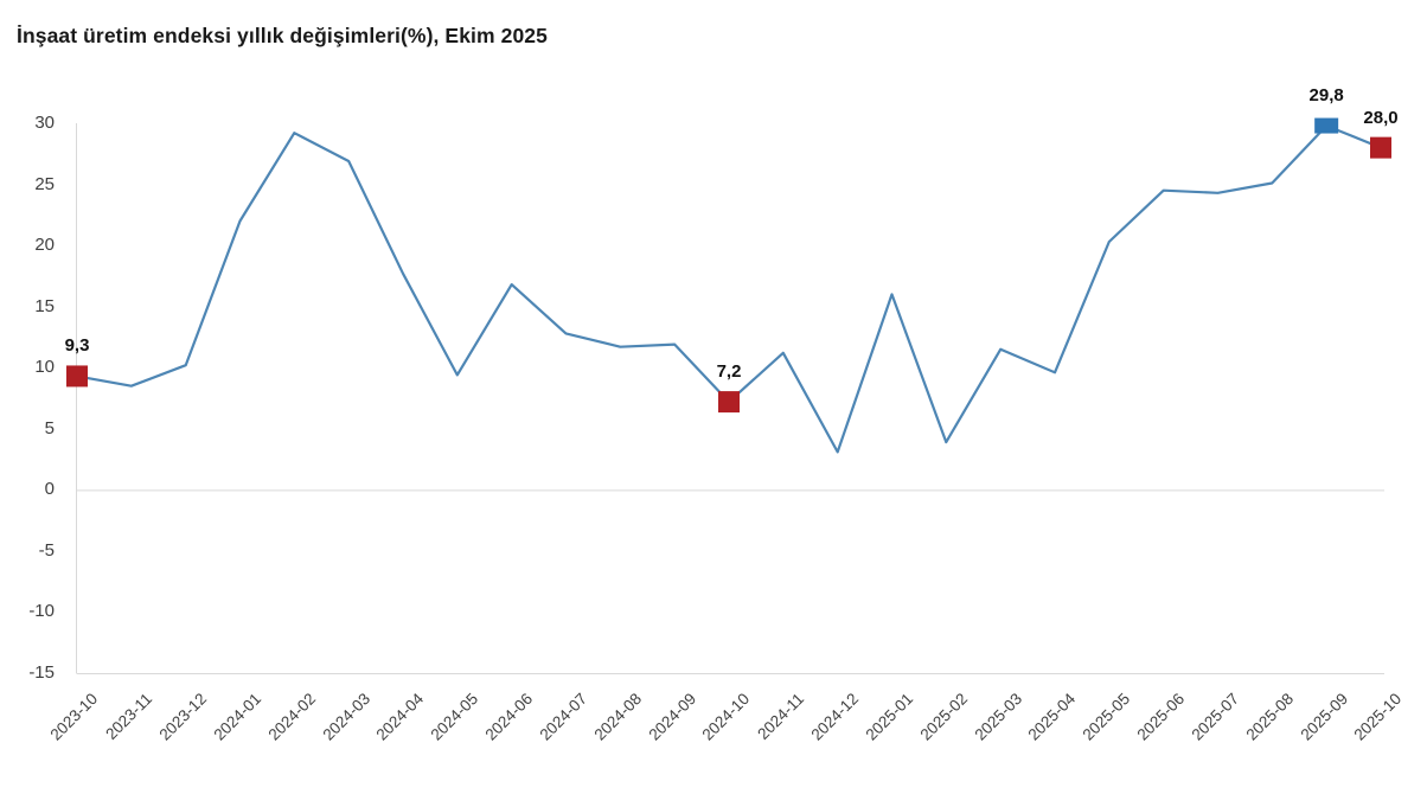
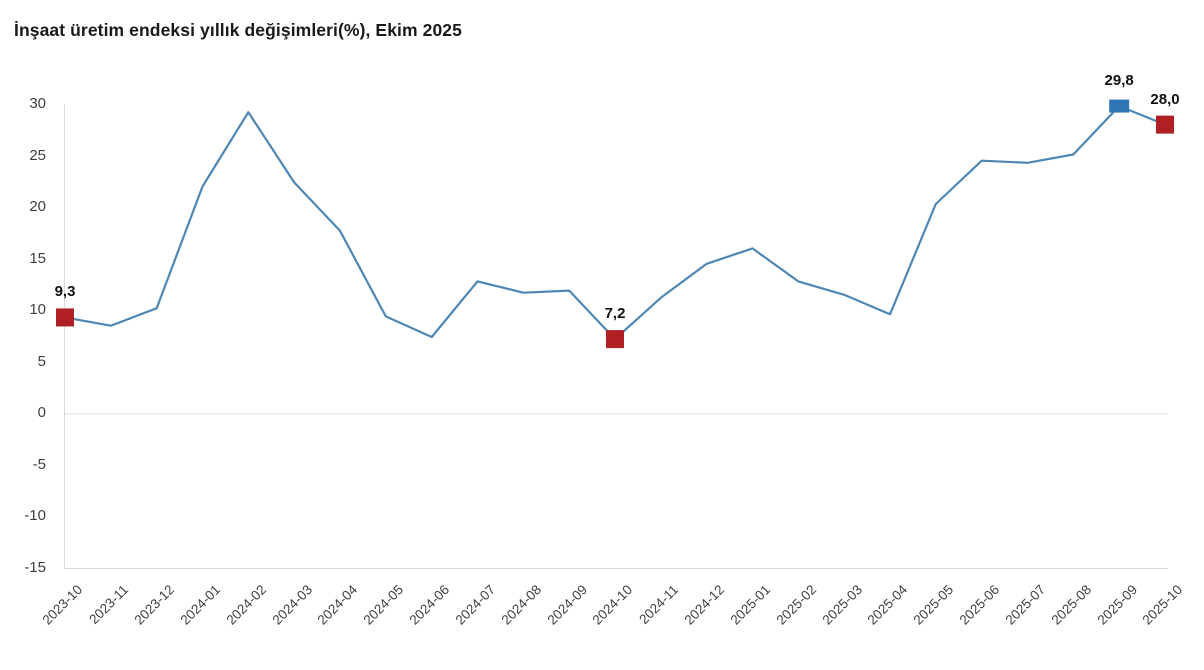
2024-03: 26.9 -> 22.4
2024-06: 16.8 -> 7.4
2024-12: 3.1 -> 14.5
2025-02: 3.9 -> 12.8
